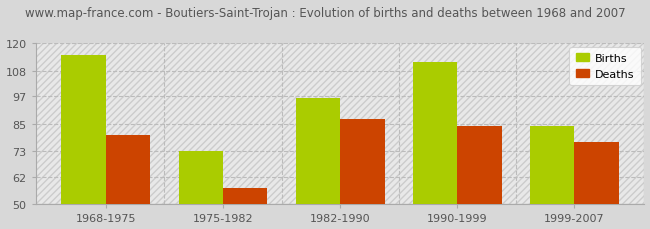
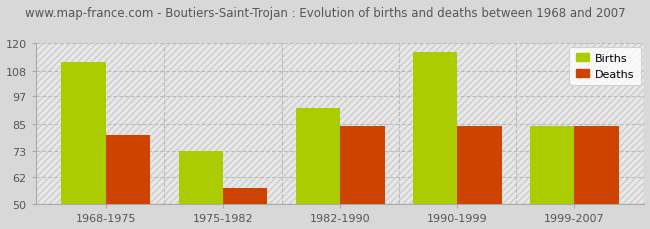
Births/1968-1975: 115 -> 112
Births/1982-1990: 96 -> 92
Deaths/1982-1990: 87 -> 84
Births/1990-1999: 112 -> 116
Deaths/1999-2007: 77 -> 84
